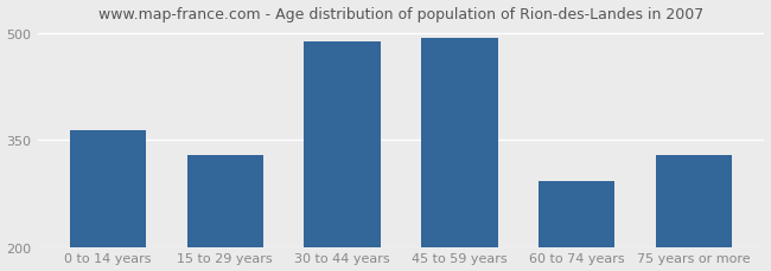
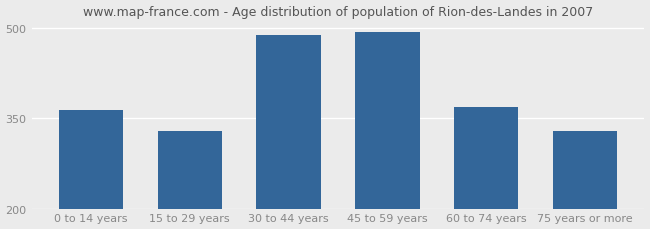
60 to 74 years: 292 -> 368
